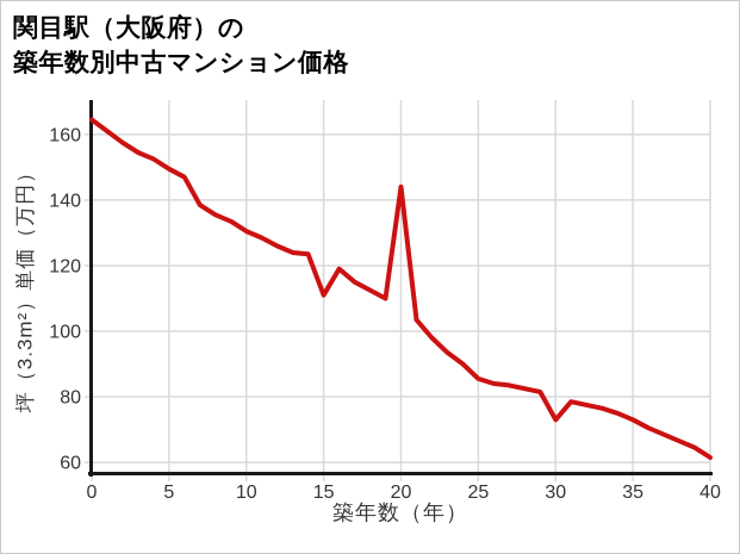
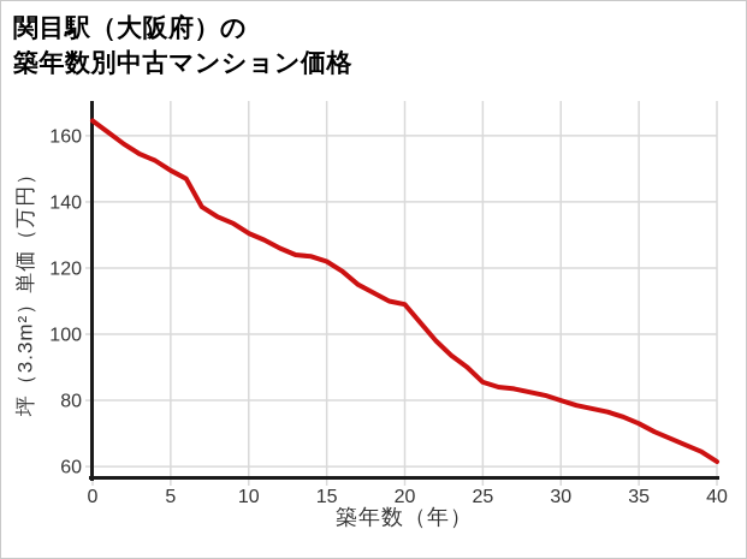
15: 111 -> 122
20: 144 -> 109
30: 73 -> 80
